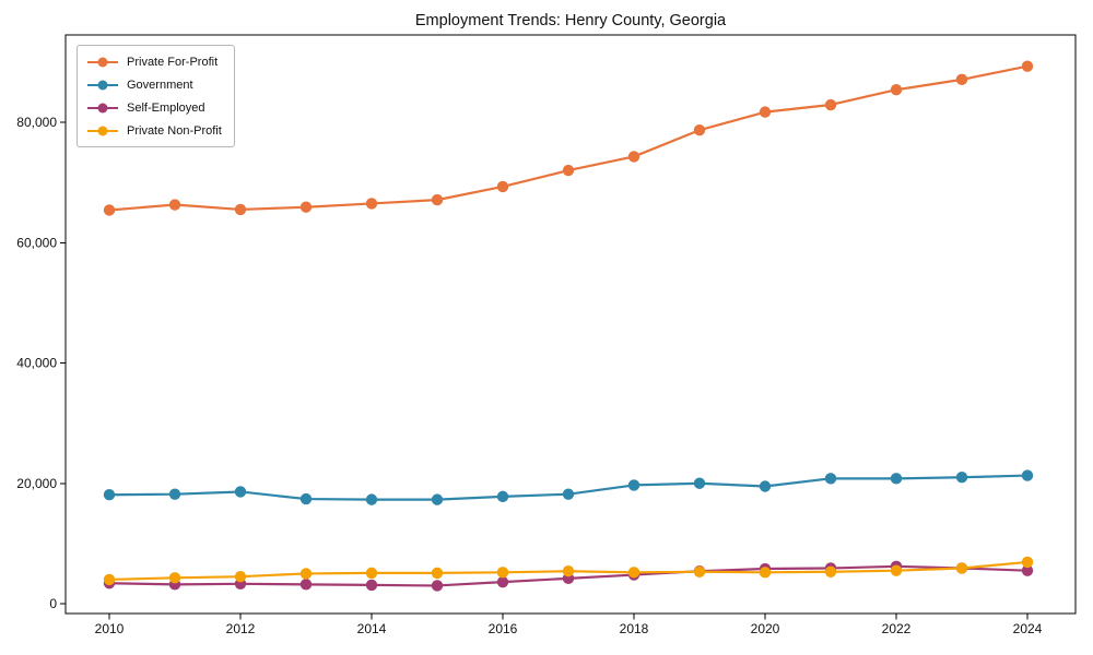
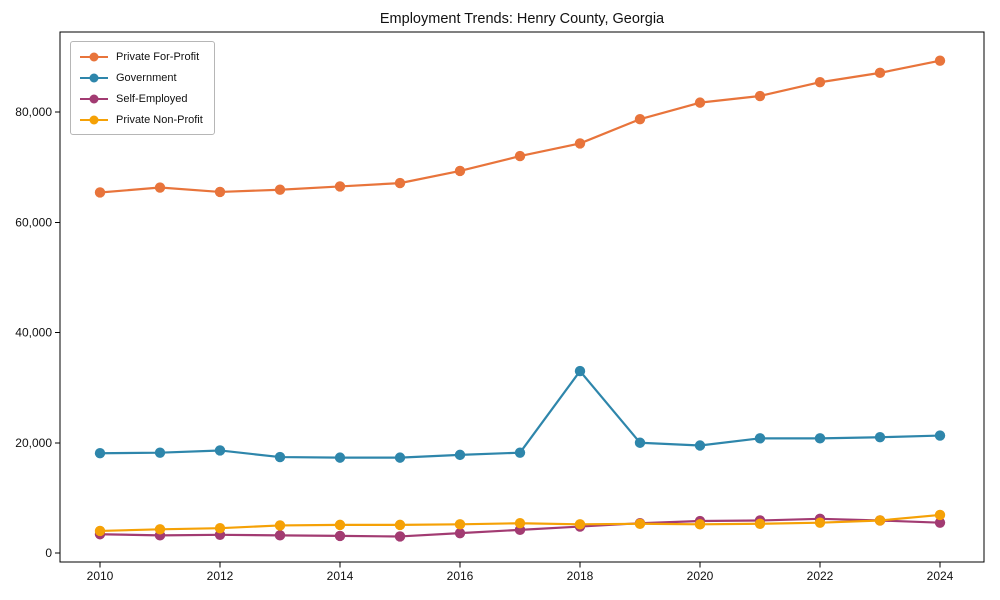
Government/2018: 20000 -> 33000
